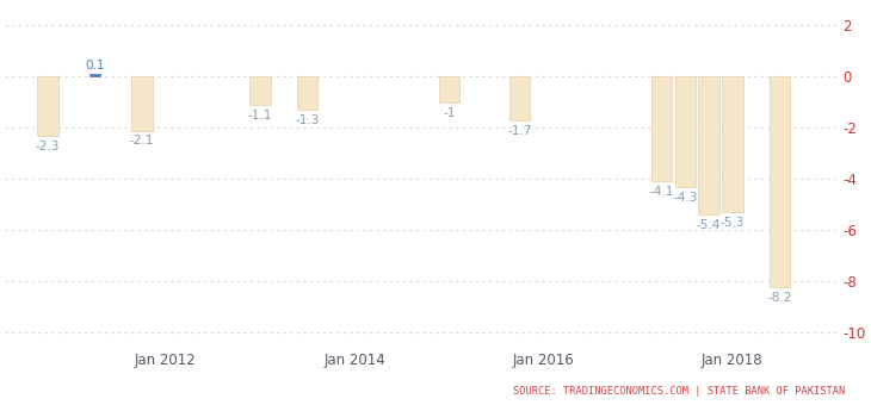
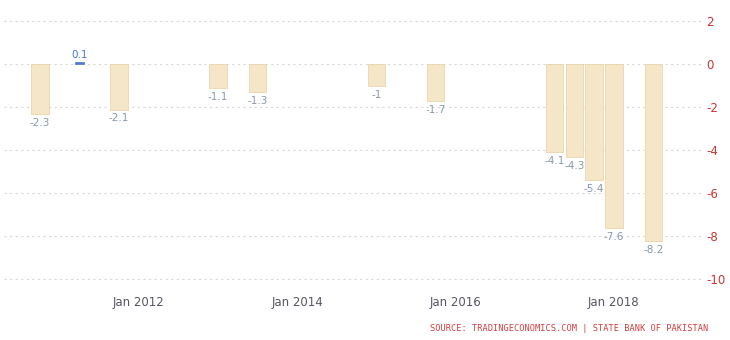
Jan 2018: -5.3 -> -7.6
